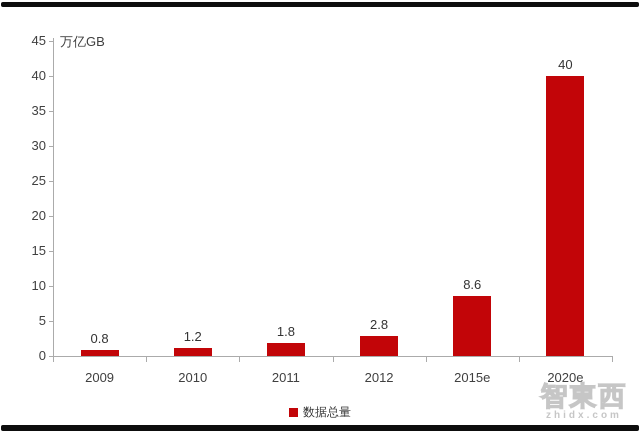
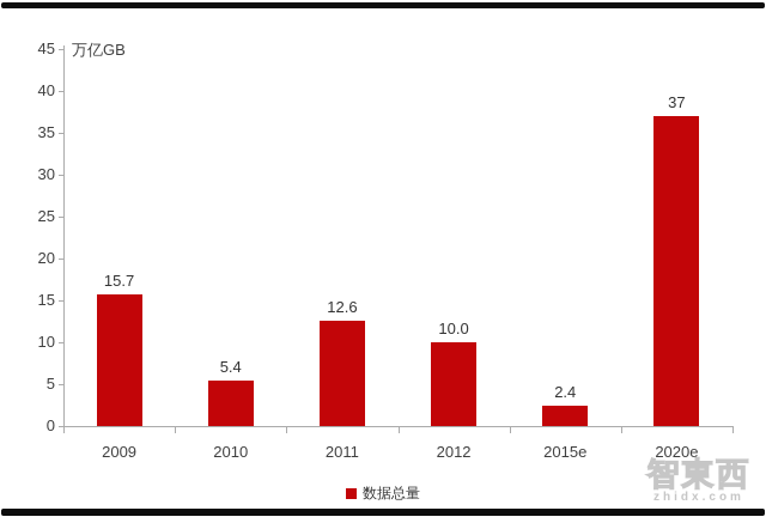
2009: 0.8 -> 15.7
2010: 1.2 -> 5.4
2011: 1.8 -> 12.6
2012: 2.8 -> 10.0
2015e: 8.6 -> 2.4
2020e: 40 -> 37
